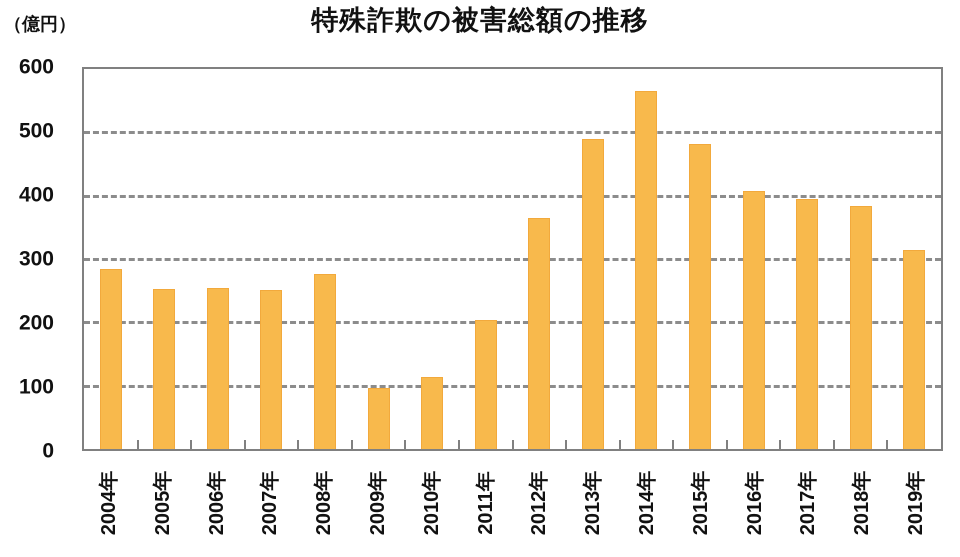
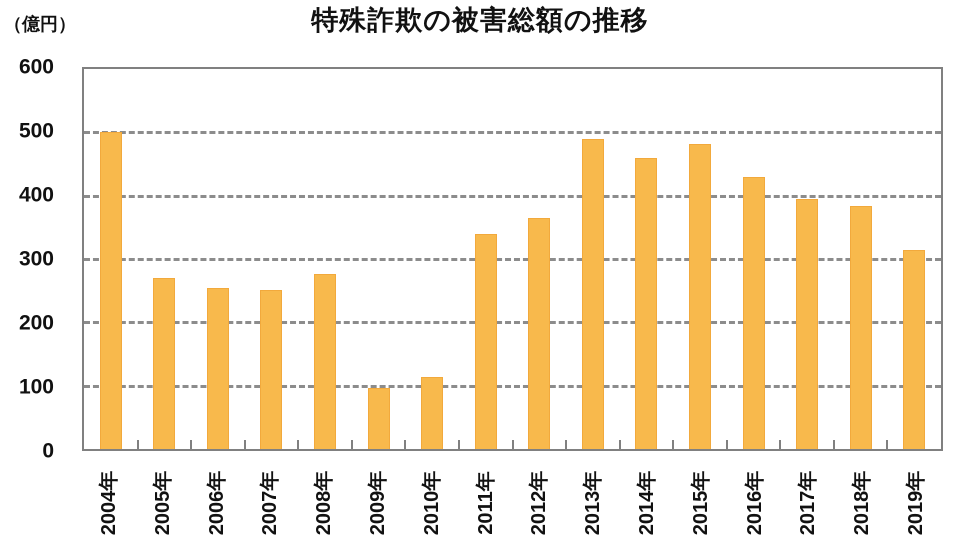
2004年: 280 -> 500
2005年: 250 -> 270
2011年: 200 -> 340
2014年: 570 -> 460
2016年: 410 -> 430
